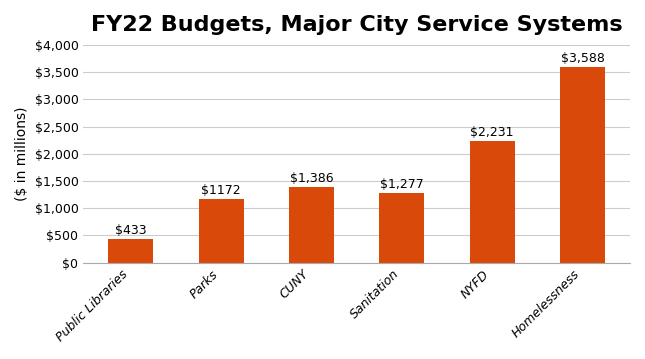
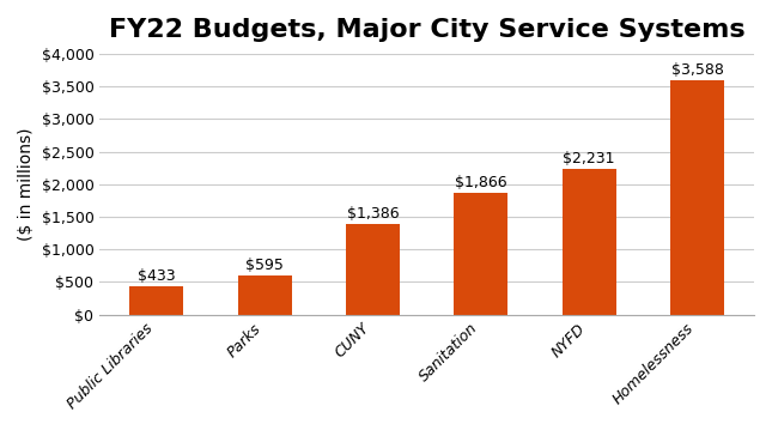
Parks: $1172 -> $595
Sanitation: $1,277 -> $1,866
